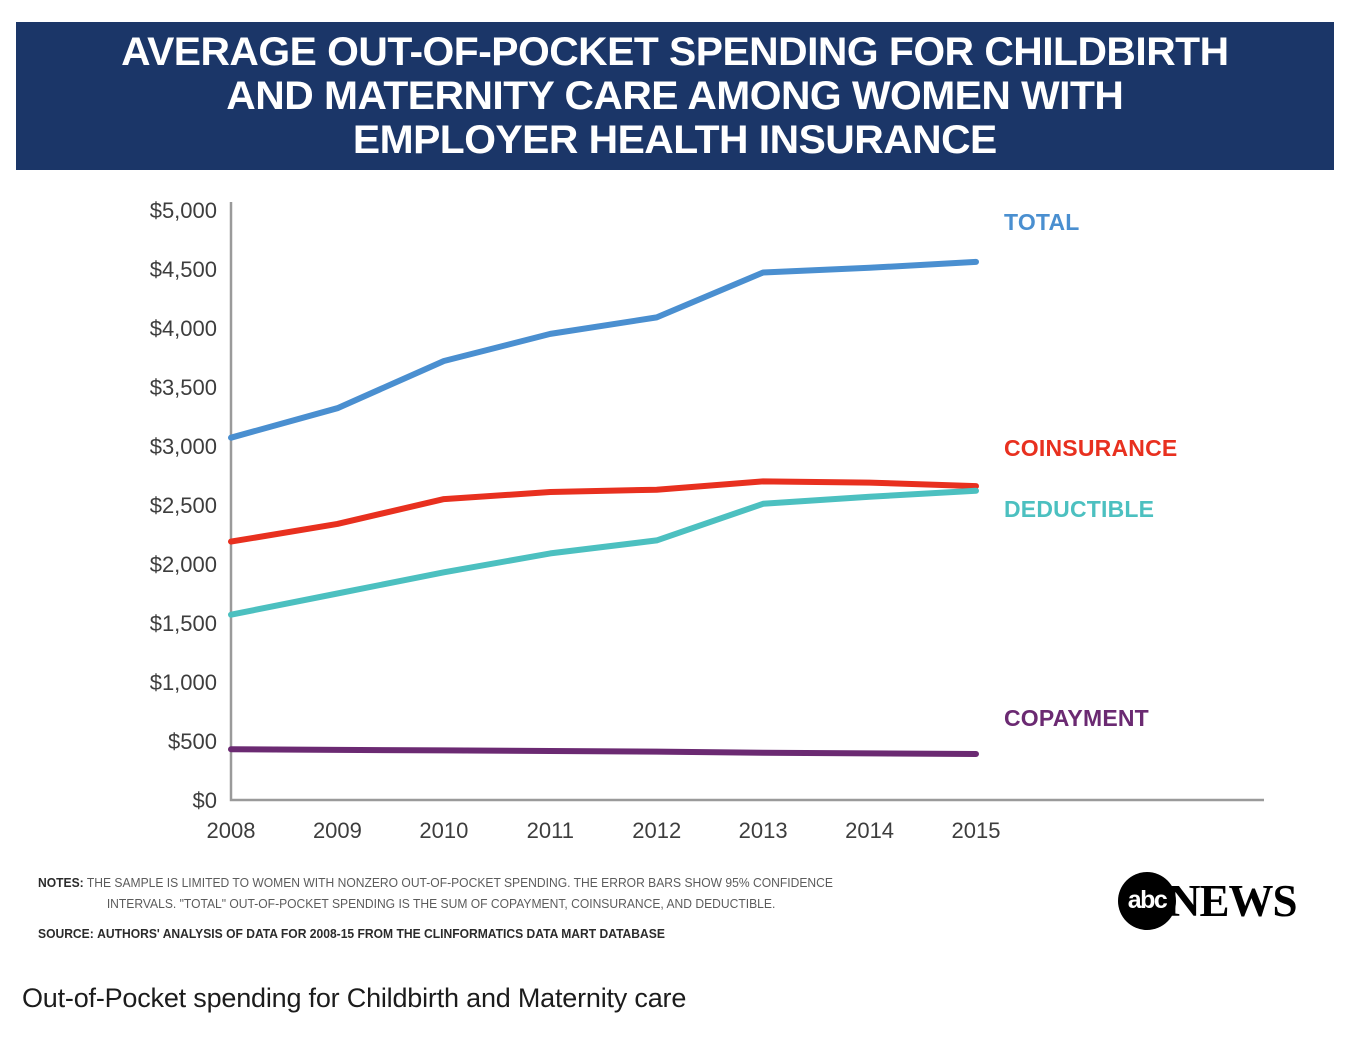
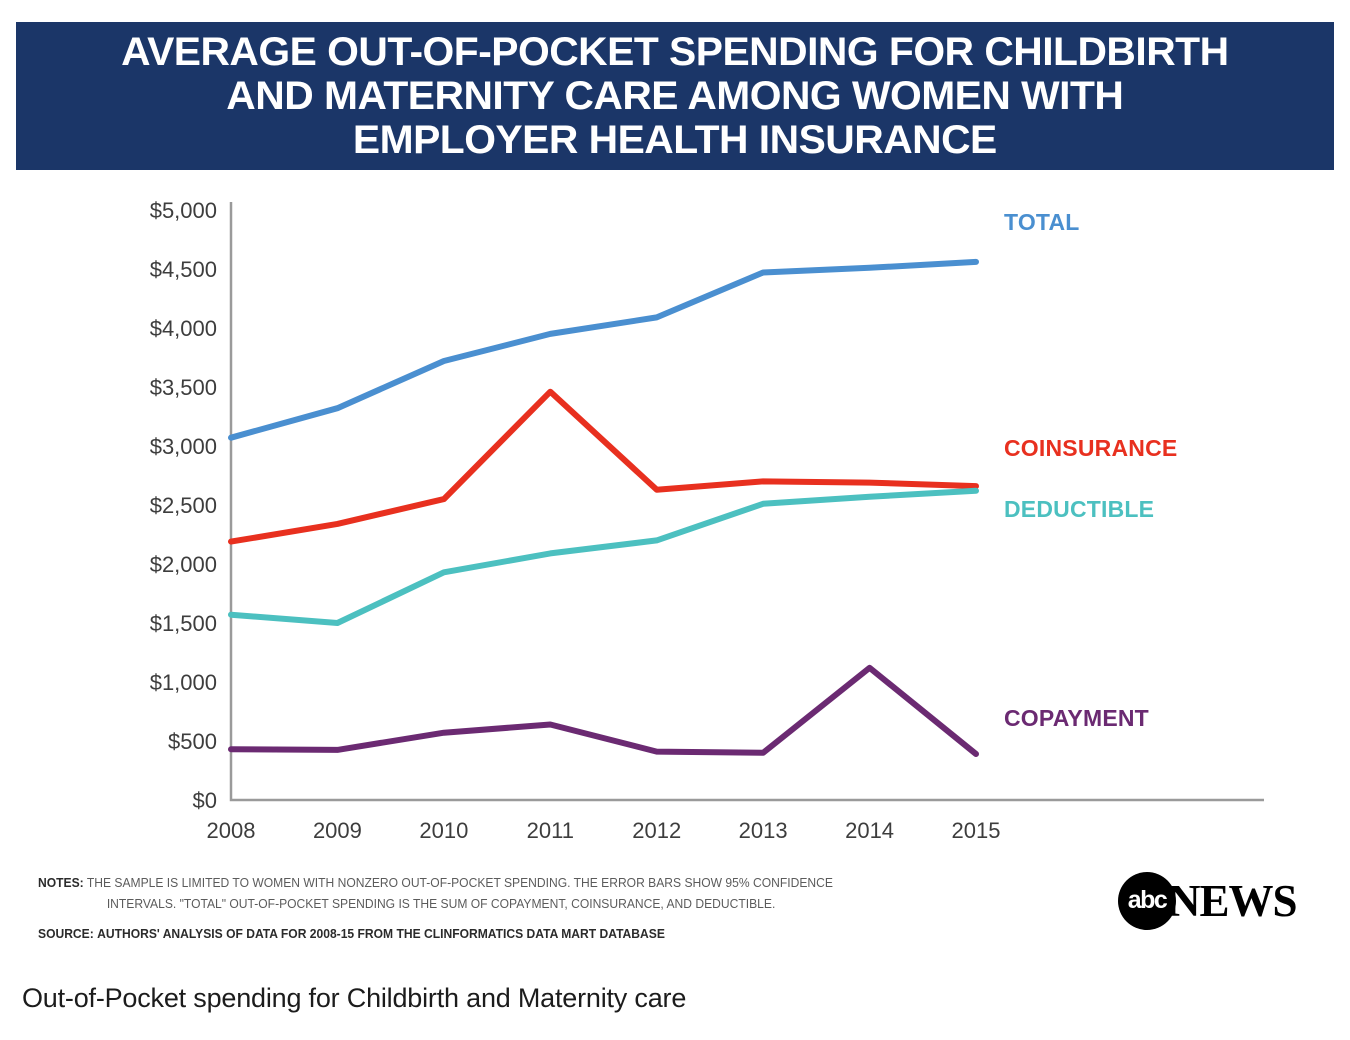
DEDUCTIBLE/2009: $1750 -> $1500
COPAYMENT/2010: $420 -> $570
COINSURANCE/2011: $2610 -> $3460
COPAYMENT/2011: $420 -> $640
COPAYMENT/2014: $400 -> $1120
